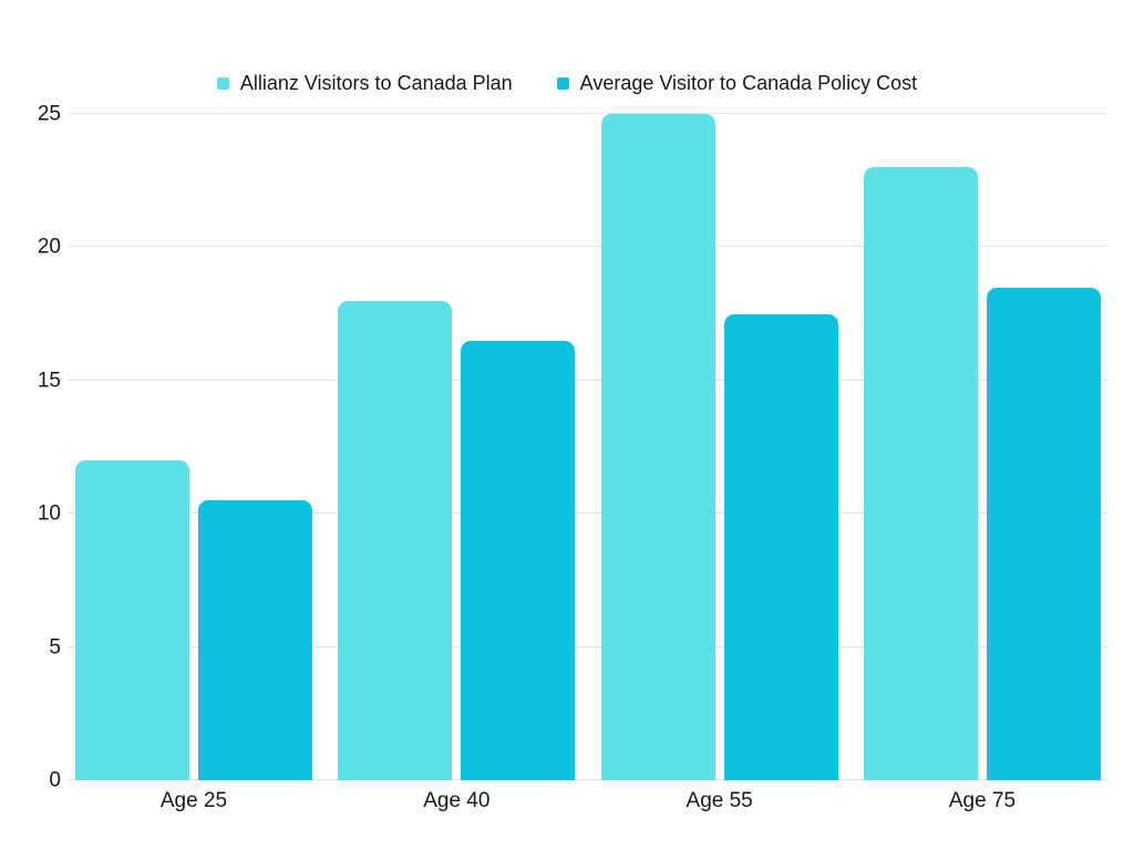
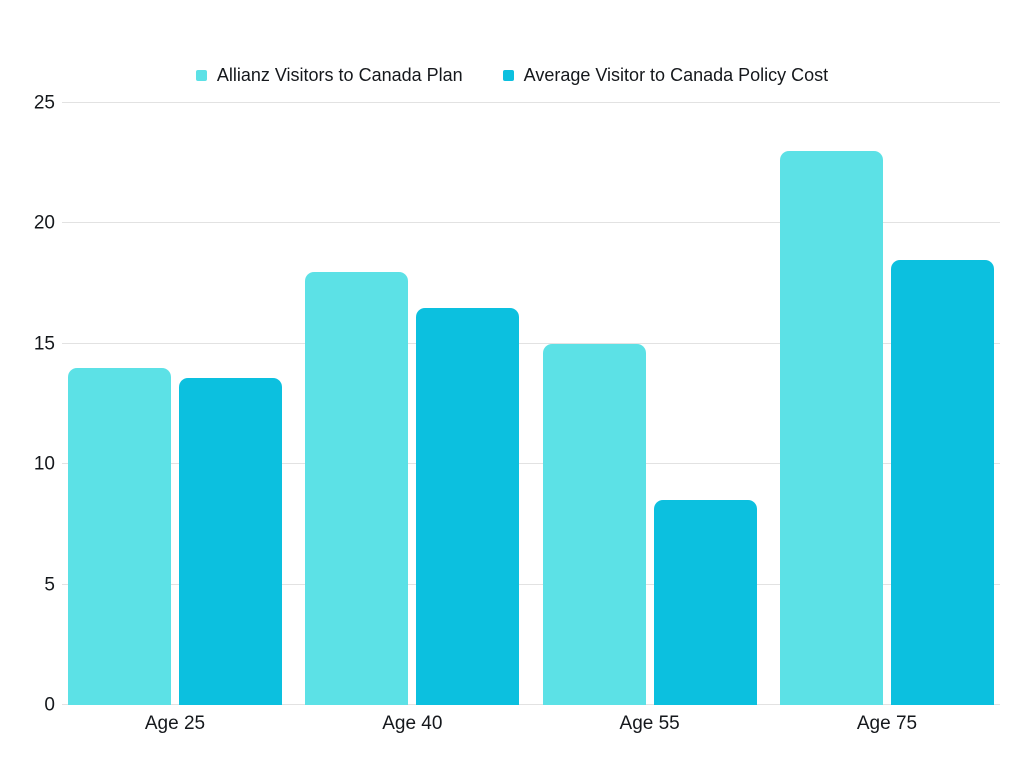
Allianz Visitors to Canada Plan/Age 25: 12 -> 14
Average Visitor to Canada Policy Cost/Age 25: 10.5 -> 13.6
Allianz Visitors to Canada Plan/Age 55: 25 -> 15
Average Visitor to Canada Policy Cost/Age 55: 17.5 -> 8.5
